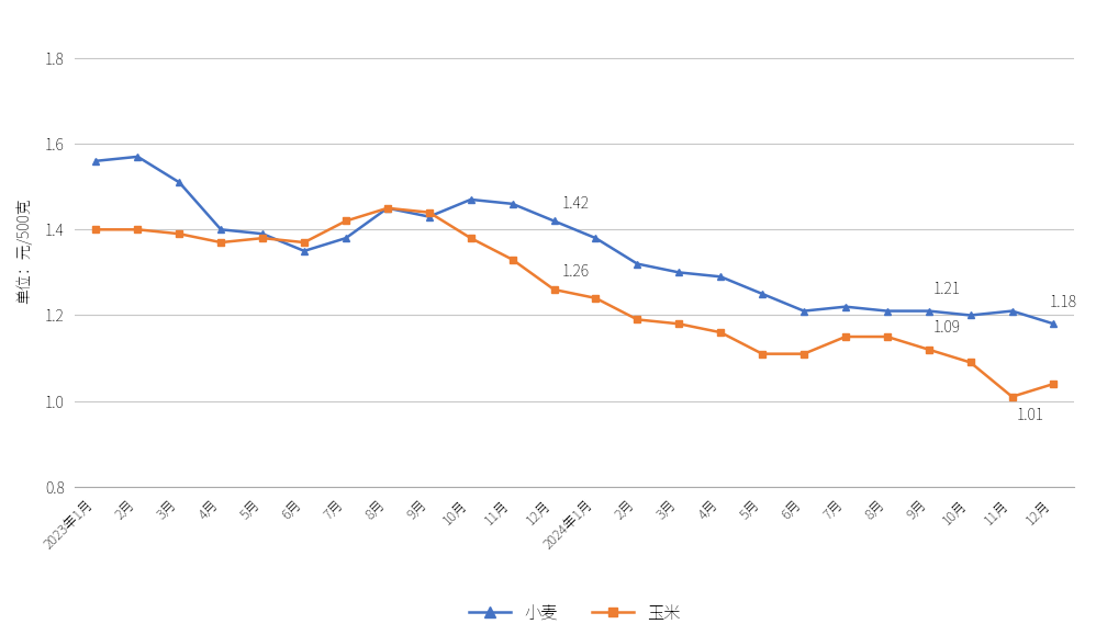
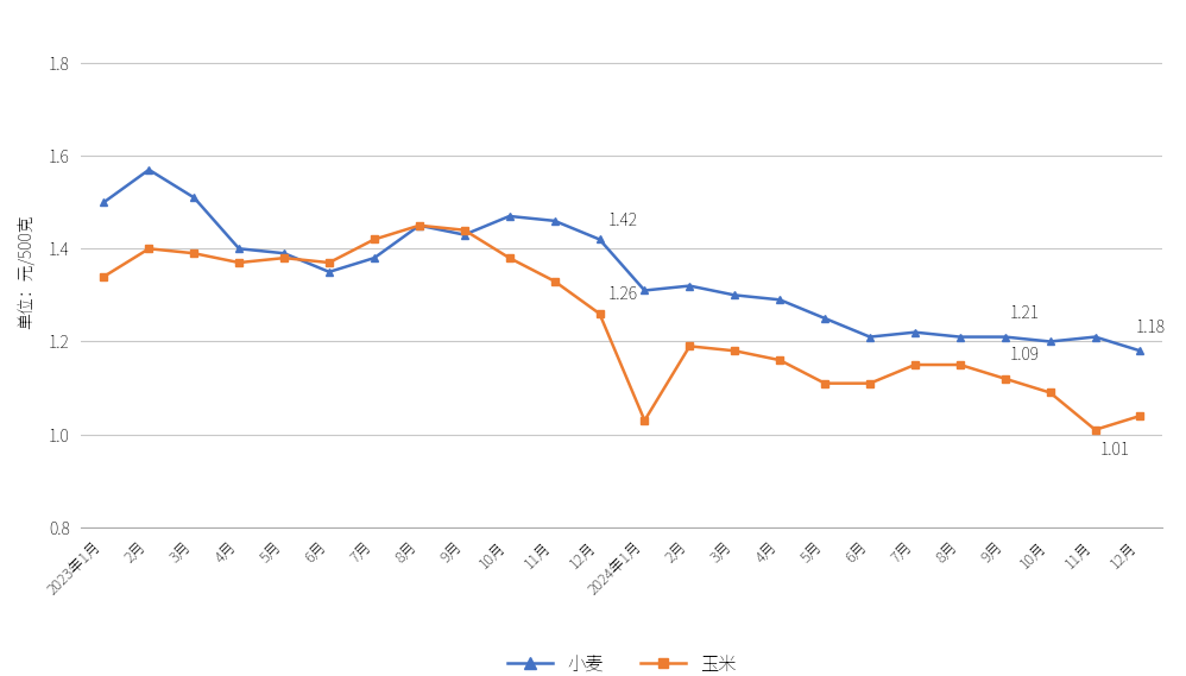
小麦/2023年1月: 1.56 -> 1.50
玉米/2023年1月: 1.40 -> 1.34
小麦/2024年1月: 1.38 -> 1.31
玉米/2024年1月: 1.24 -> 1.03
